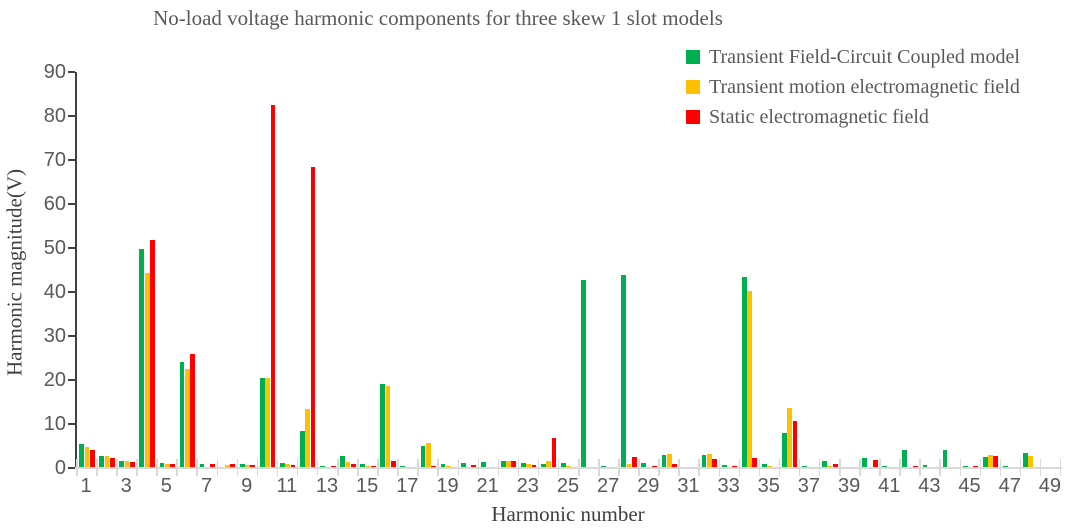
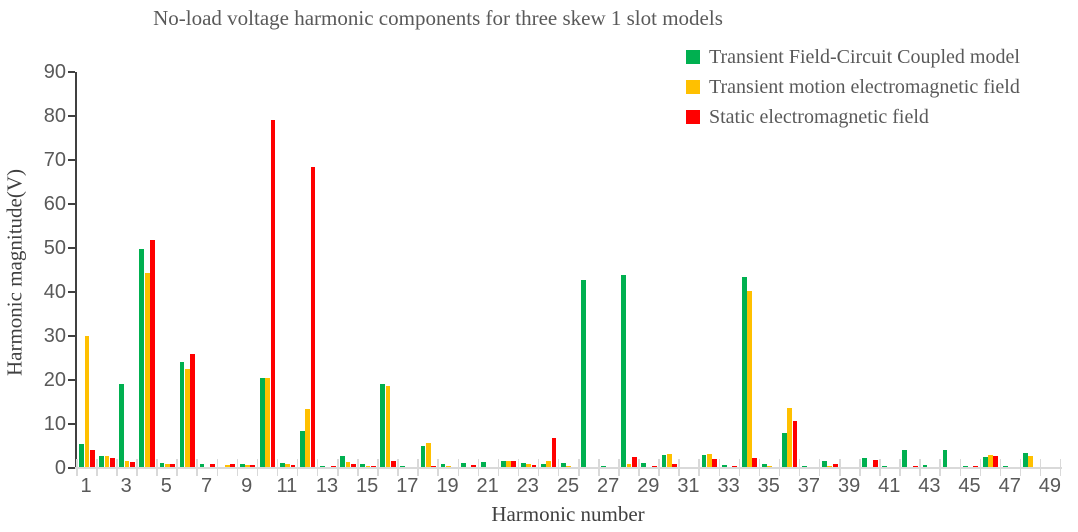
Transient motion electromagnetic field/1: 5 -> 30
Transient Field-Circuit Coupled model/3: 2 -> 19
Static electromagnetic field/10: 82 -> 79
